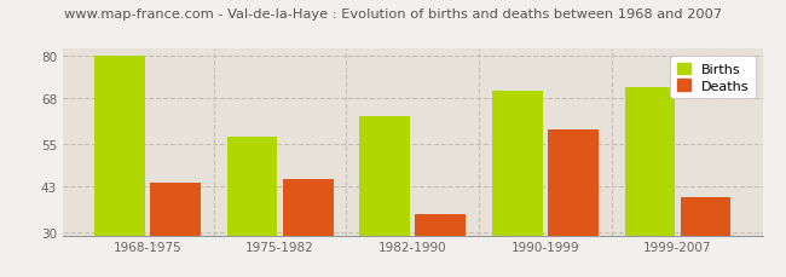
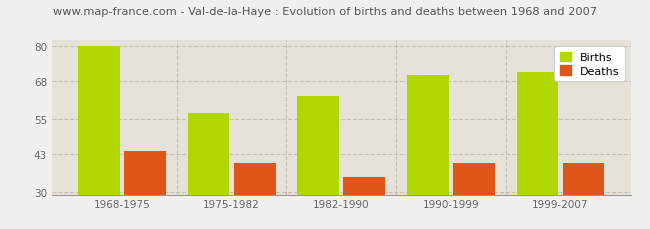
Deaths/1975-1982: 45 -> 40
Deaths/1990-1999: 59 -> 40
